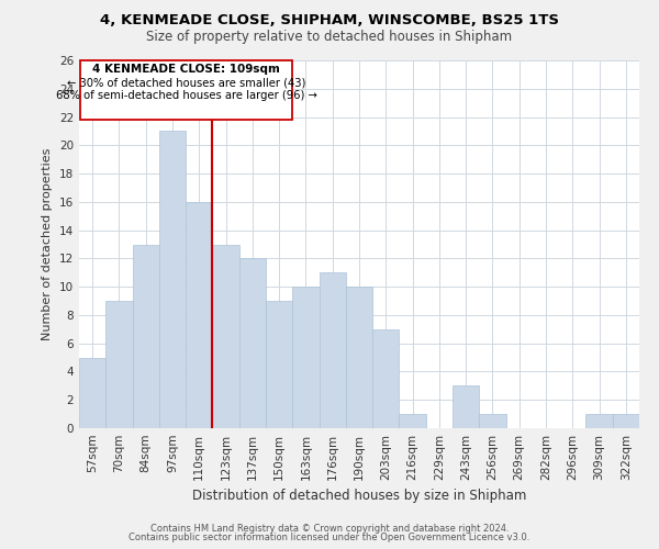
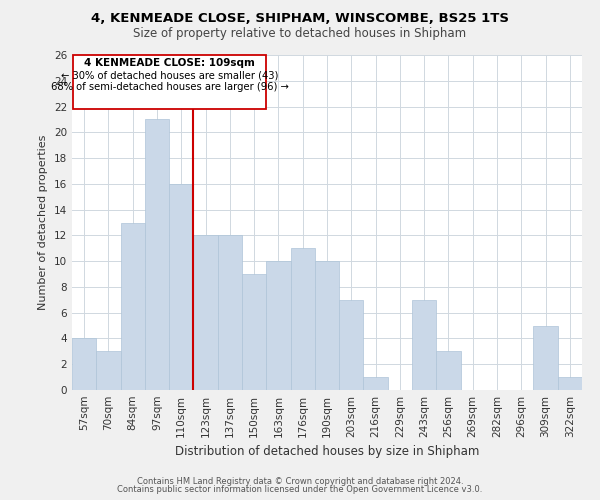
57sqm: 5 -> 4
70sqm: 9 -> 3
123sqm: 13 -> 12
243sqm: 3 -> 7
256sqm: 1 -> 3
309sqm: 1 -> 5
